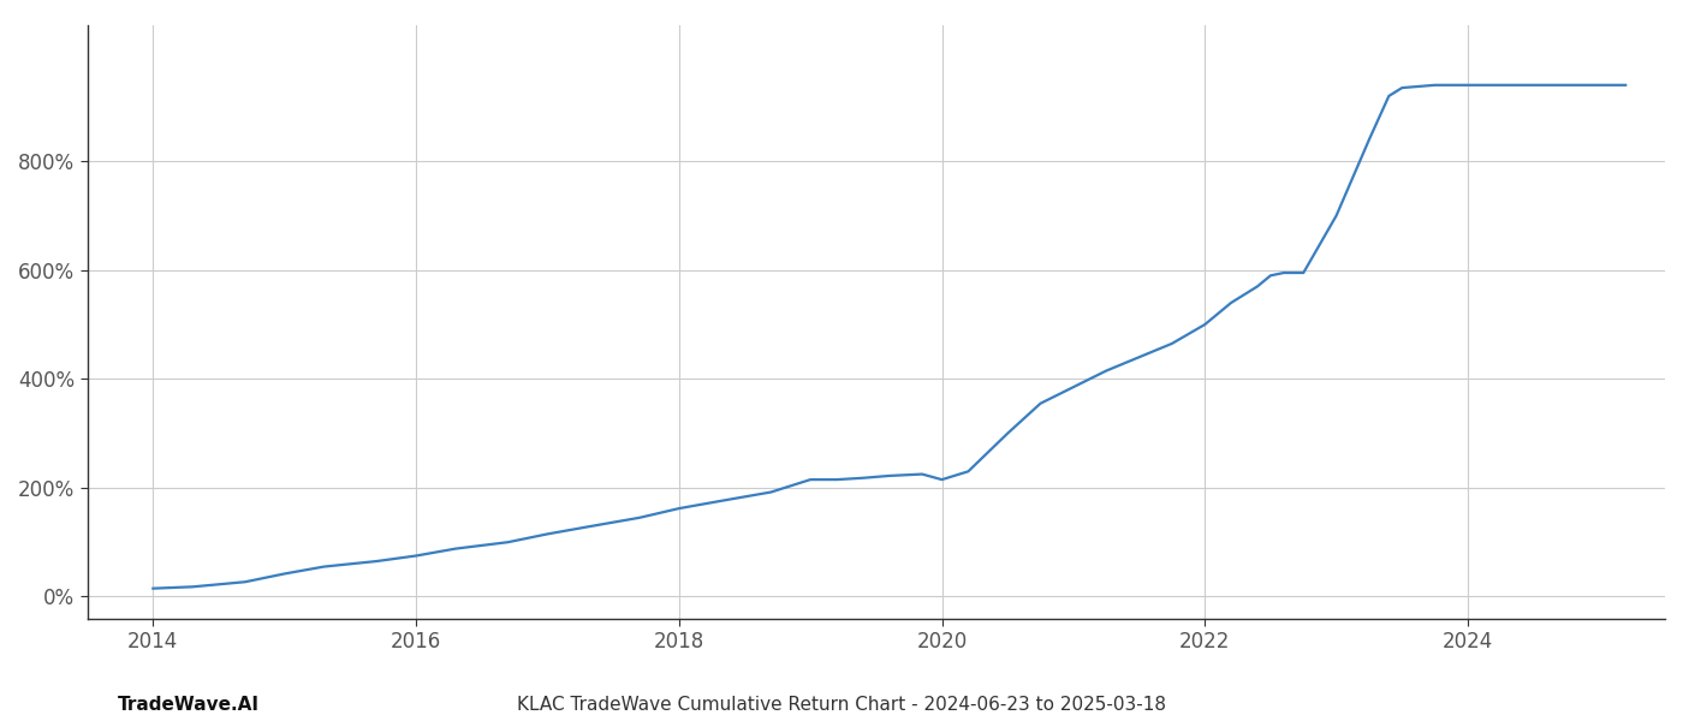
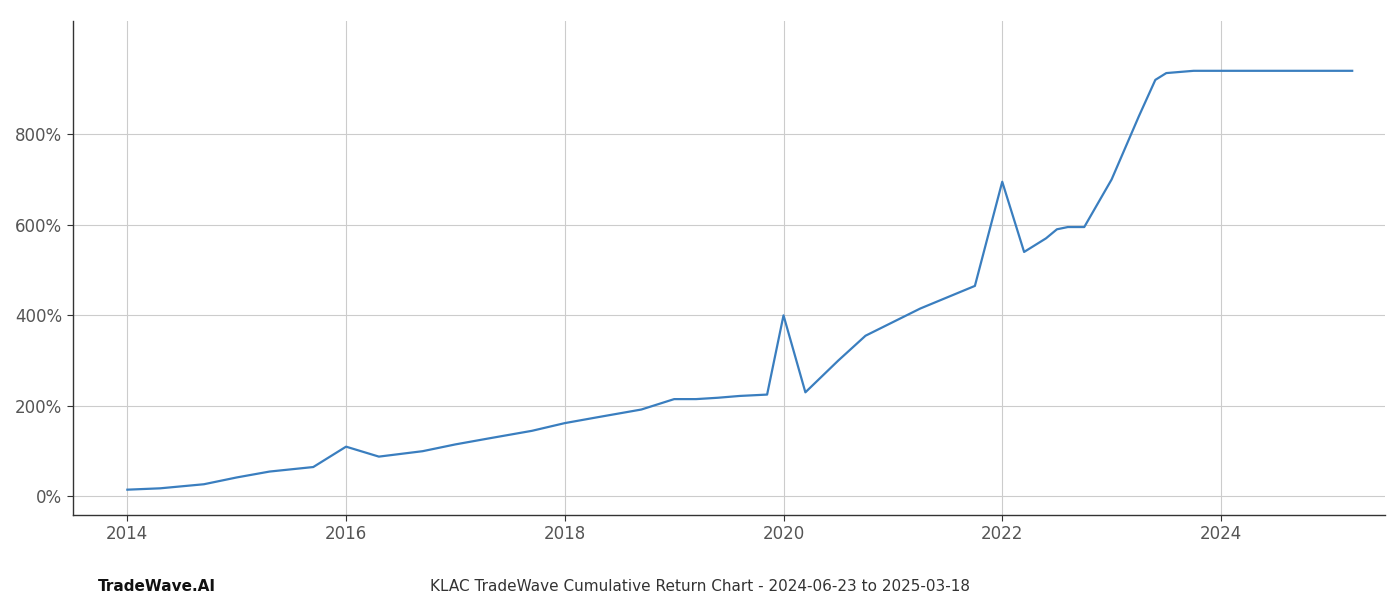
2016: 75% -> 110%
2020: 215% -> 400%
2022: 500% -> 695%
